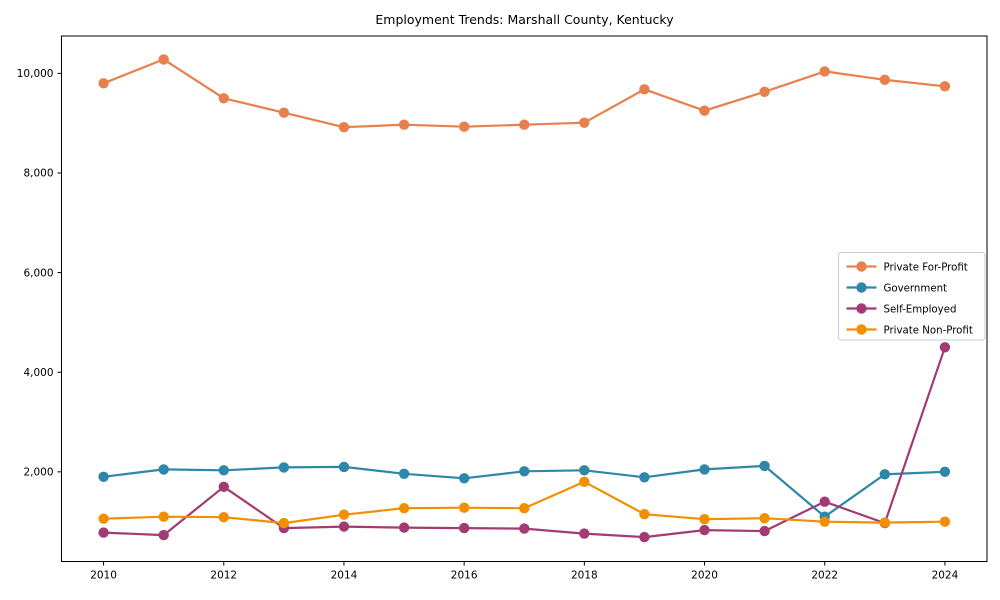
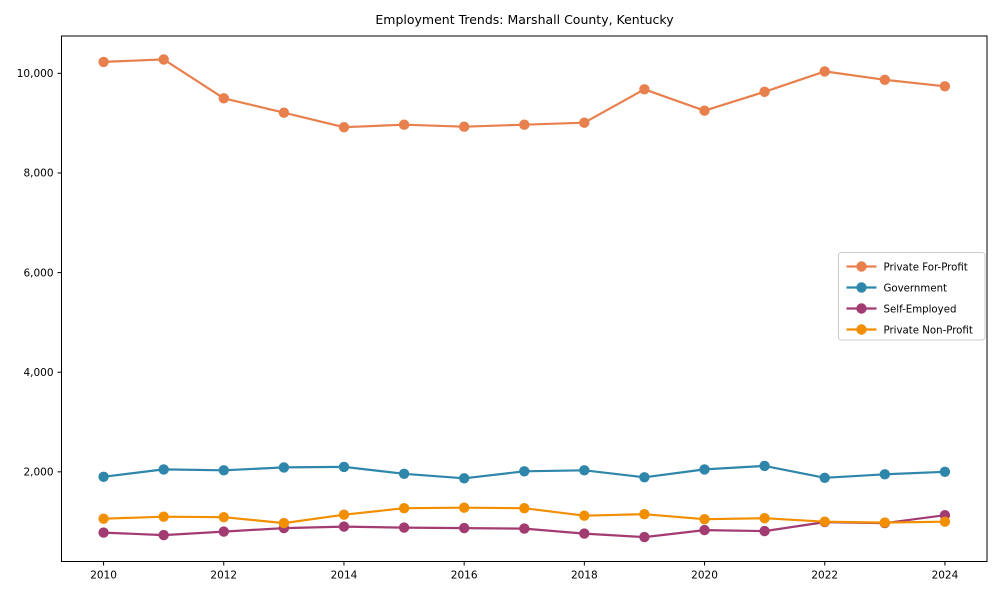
Private For-Profit/2010: 9800 -> 10200
Self-Employed/2012: 1700 -> 800
Private Non-Profit/2018: 1800 -> 1100
Government/2022: 1100 -> 1900
Self-Employed/2022: 1400 -> 1000
Self-Employed/2024: 4500 -> 1100
